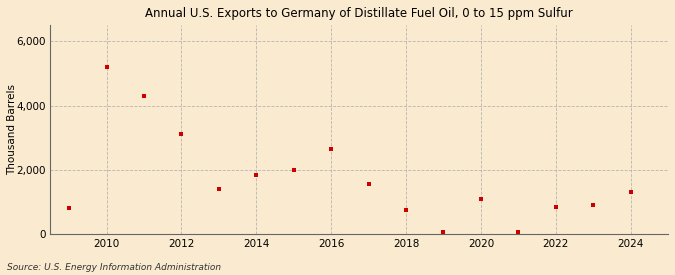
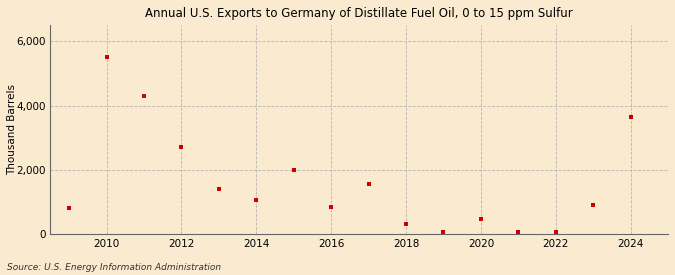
2010: 5,200 -> 5,520
2012: 3,100 -> 2,700
2014: 1,850 -> 1,050
2016: 2,650 -> 850
2018: 750 -> 300
2020: 1,100 -> 480
2022: 850 -> 50
2024: 1,300 -> 3,650
